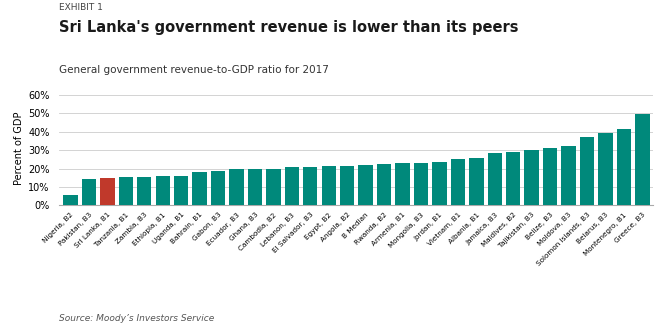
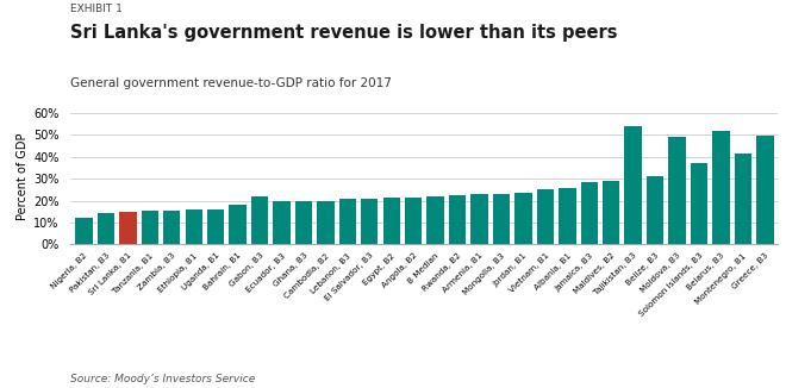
Nigeria, B2: 6% -> 12%
Gabon, B3: 19% -> 22%
Tajikistan, B3: 30% -> 54%
Moldova, B3: 32% -> 49%
Belarus, B3: 39% -> 52%
